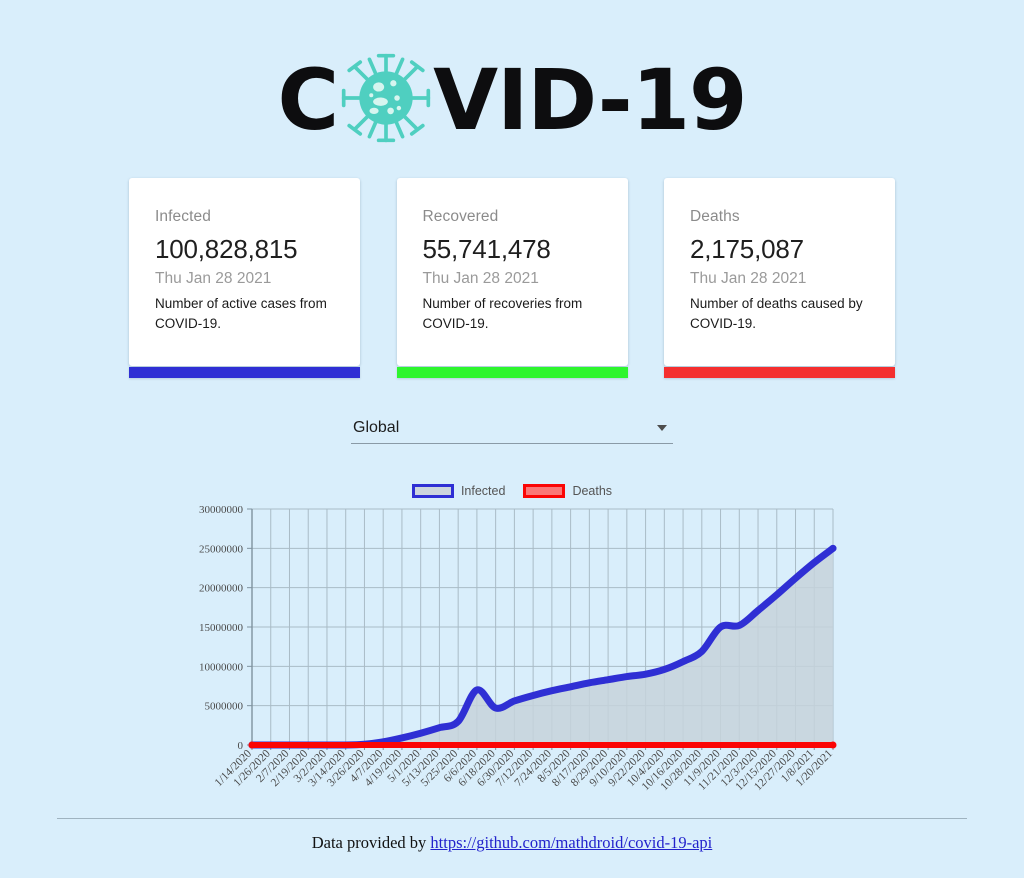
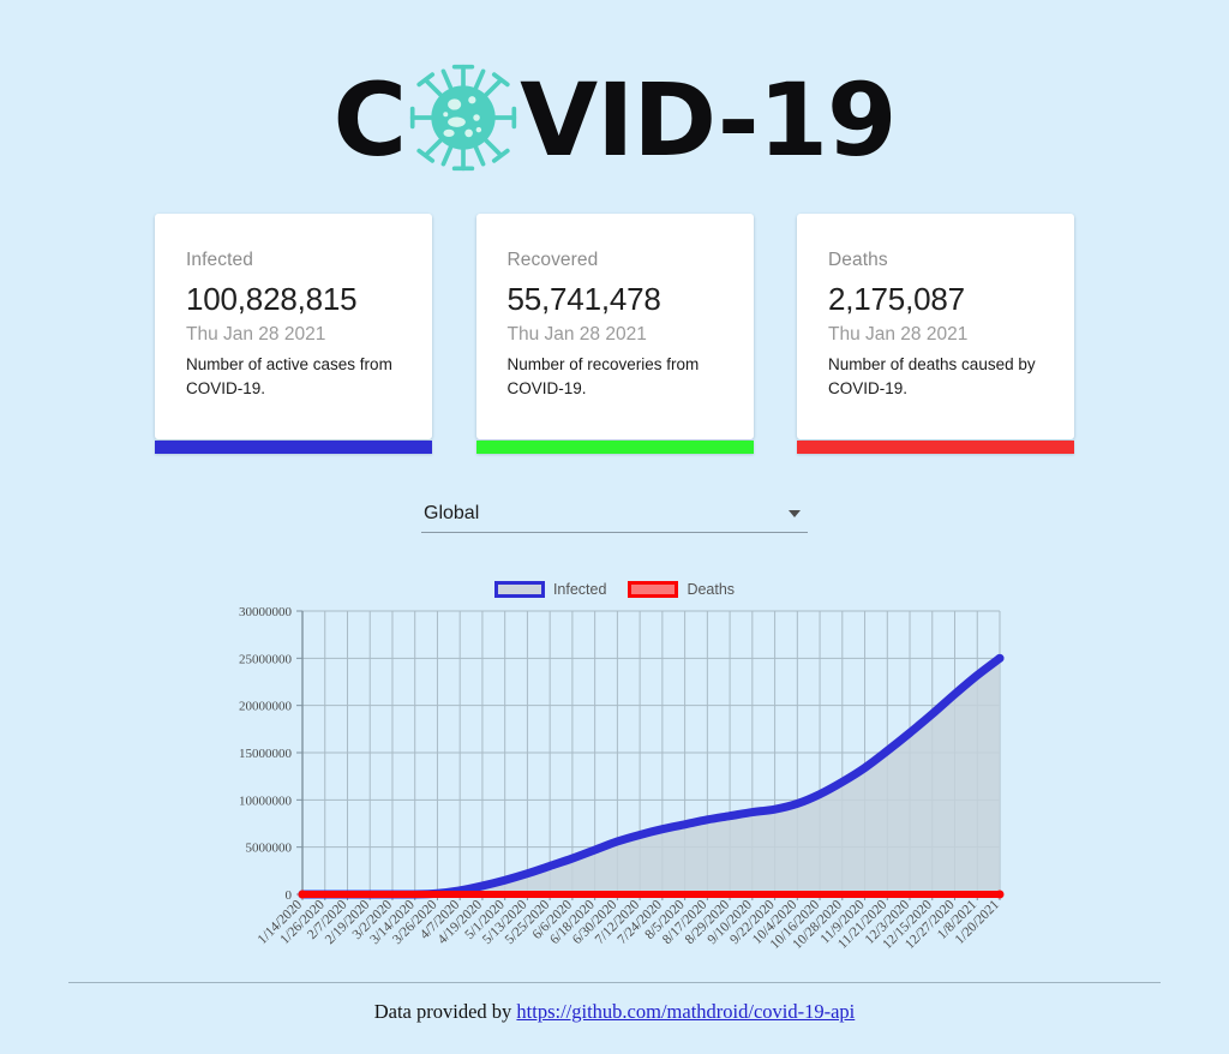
Infected/6/6/2020: 7000000 -> 4000000
Infected/11/9/2020: 15000000 -> 13000000
